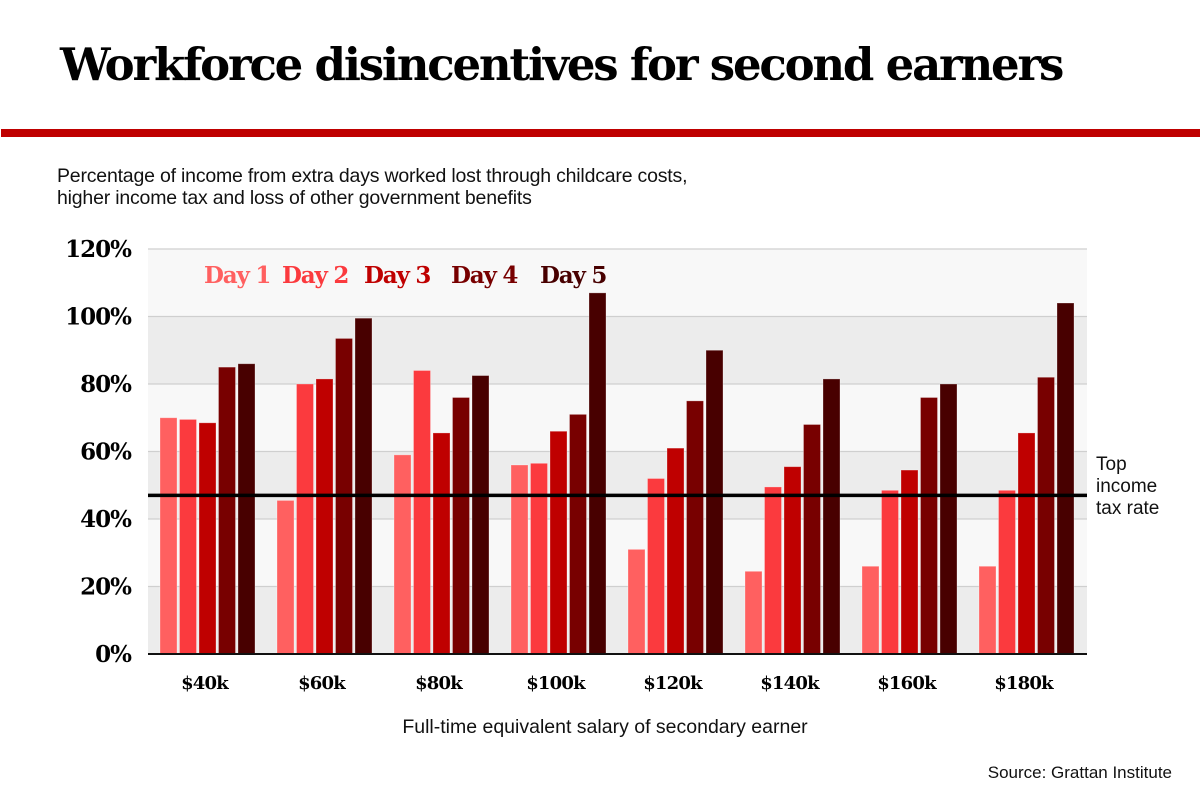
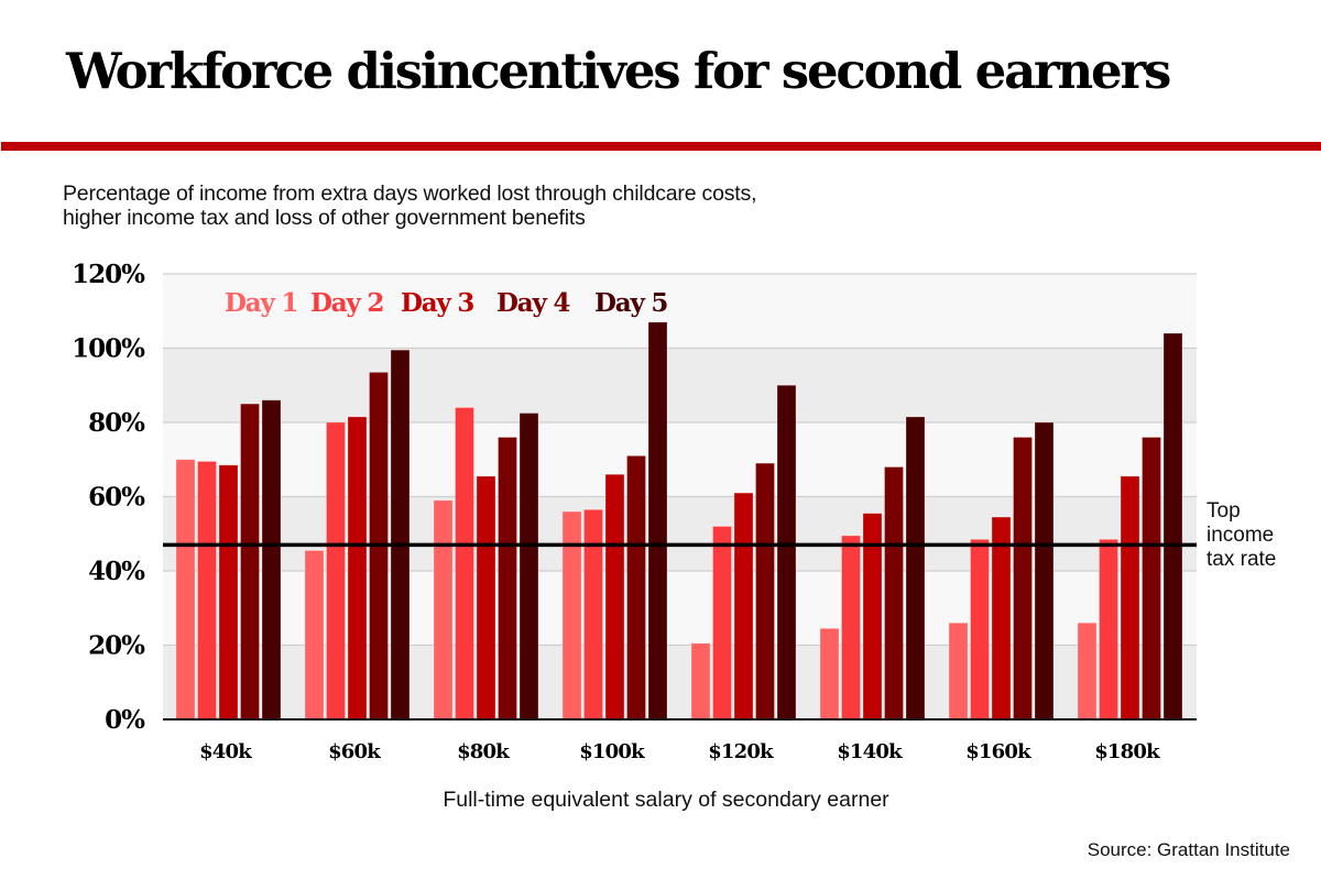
Day 1/$120k: 31% -> 20%
Day 4/$120k: 75% -> 69%
Day 4/$180k: 82% -> 76%
